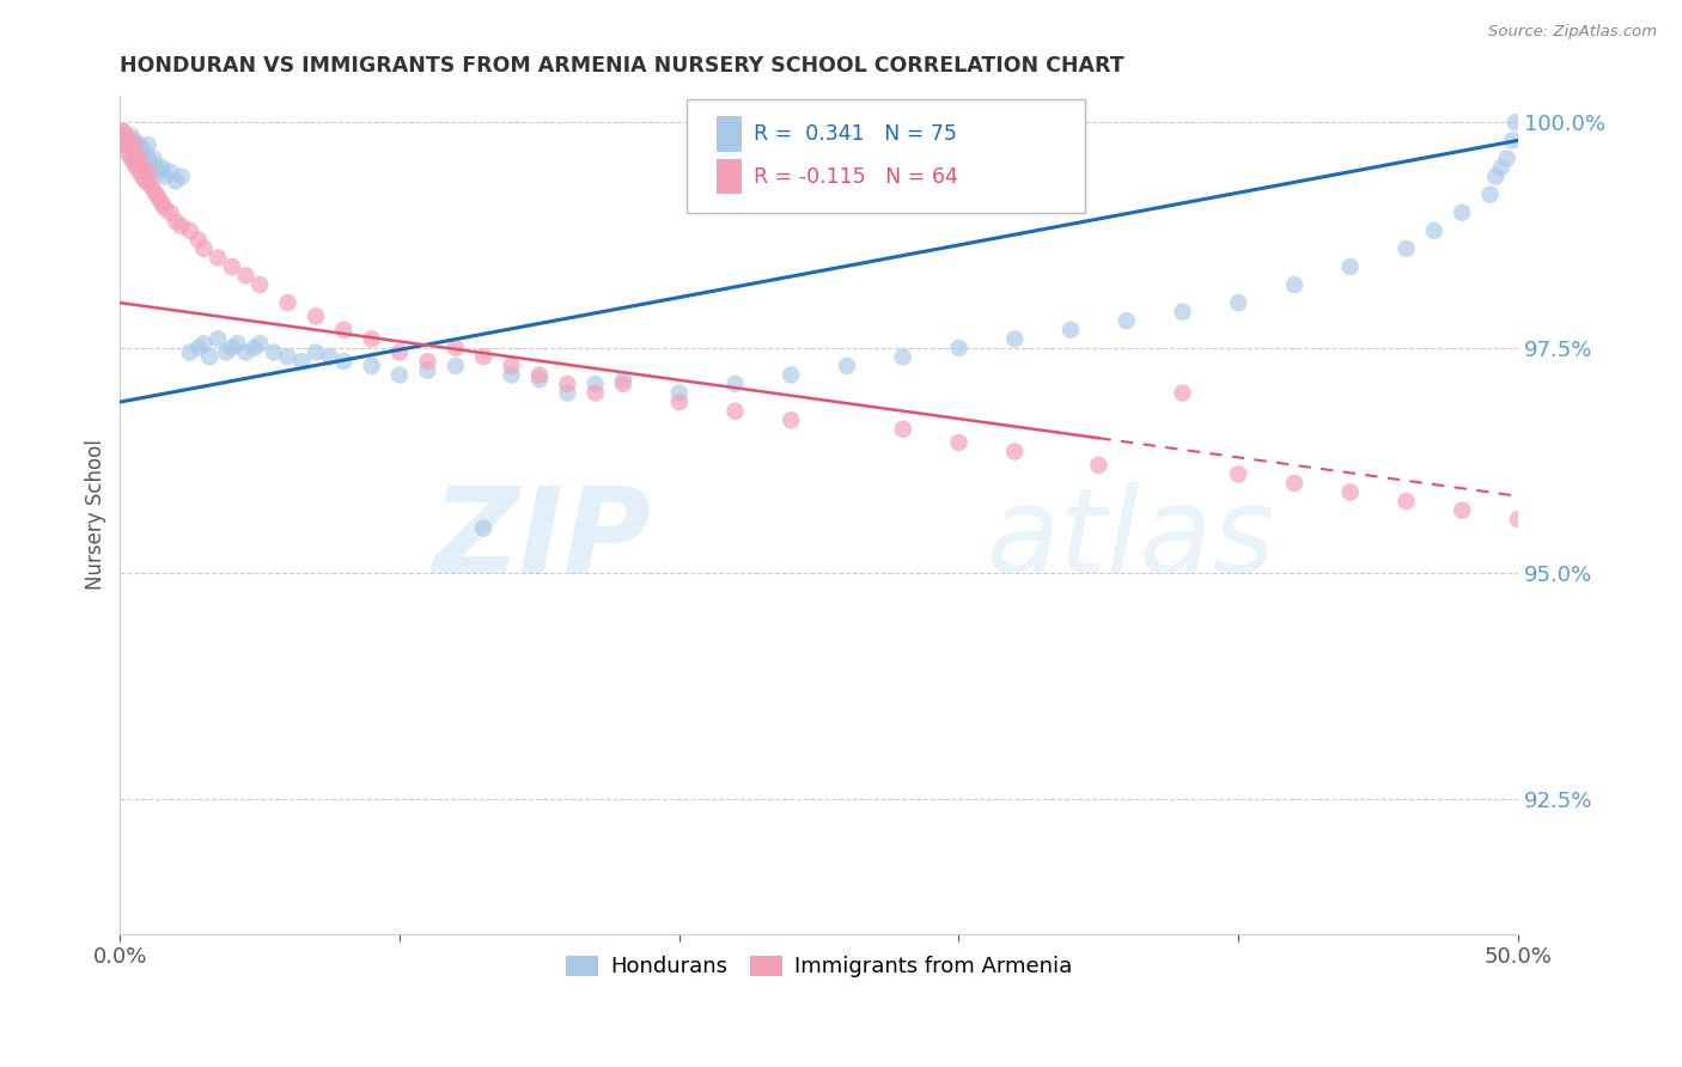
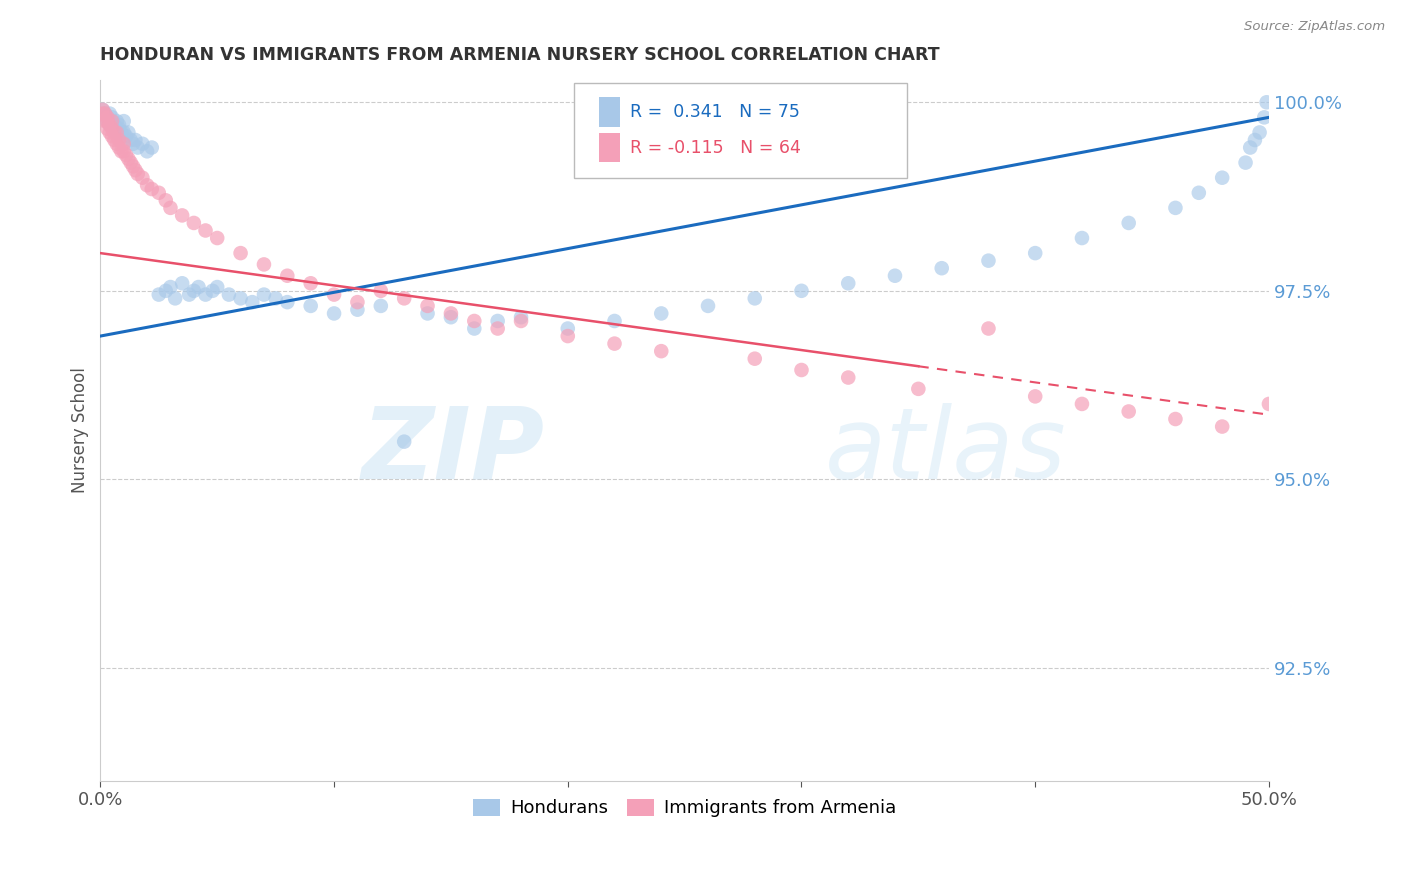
Immigrants from Armenia/50.0%: 95.60% -> 96.00%
